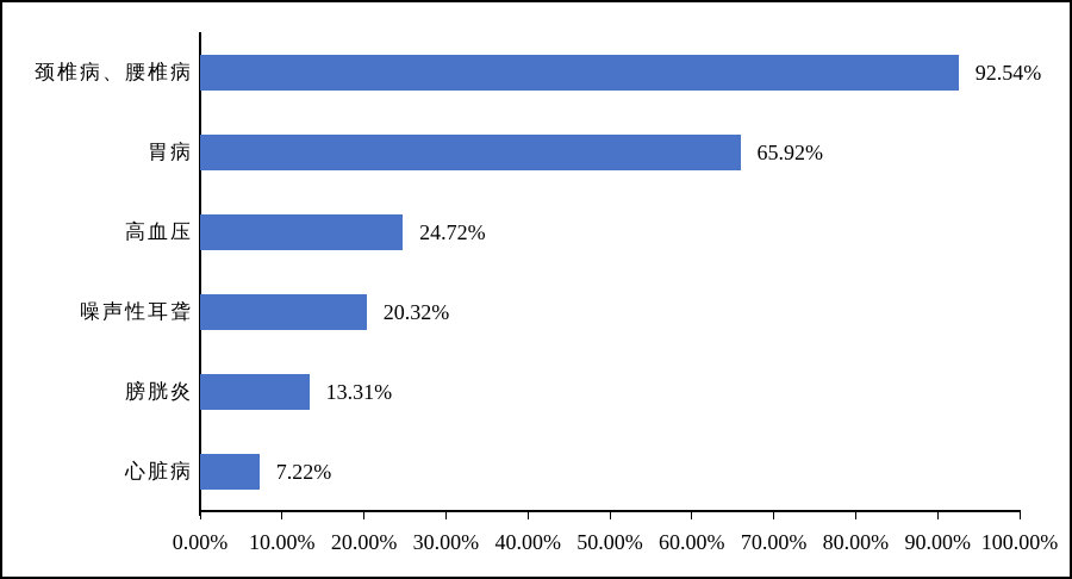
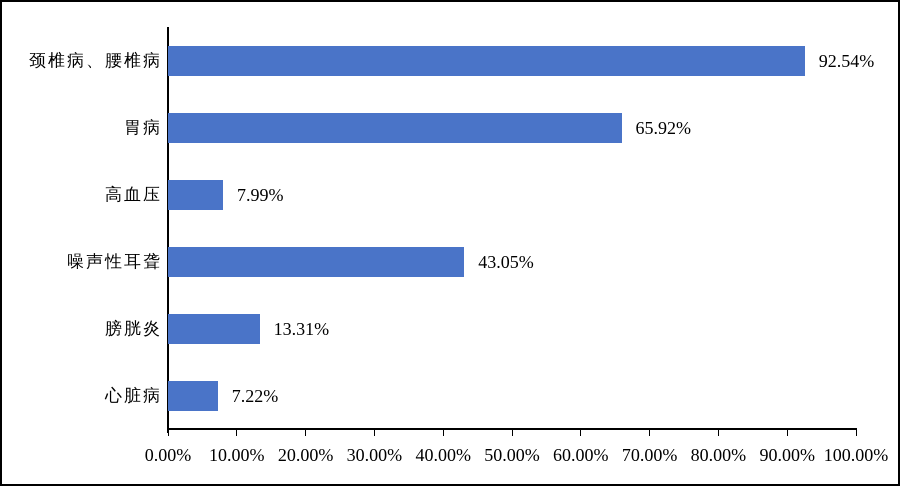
高血压: 24.72% -> 7.99%
噪声性耳聋: 20.32% -> 43.05%
